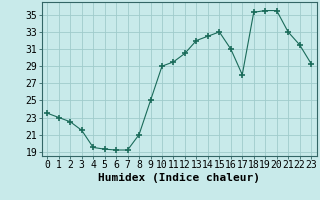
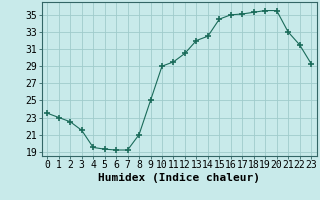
15: 33.0 -> 34.5
16: 31.0 -> 35.0
17: 28.0 -> 35.1
